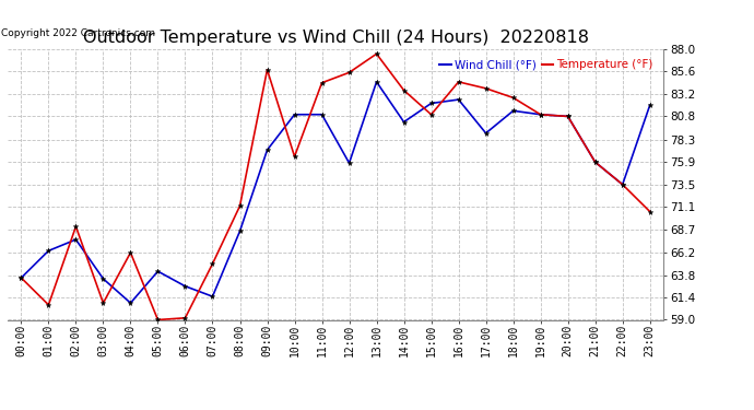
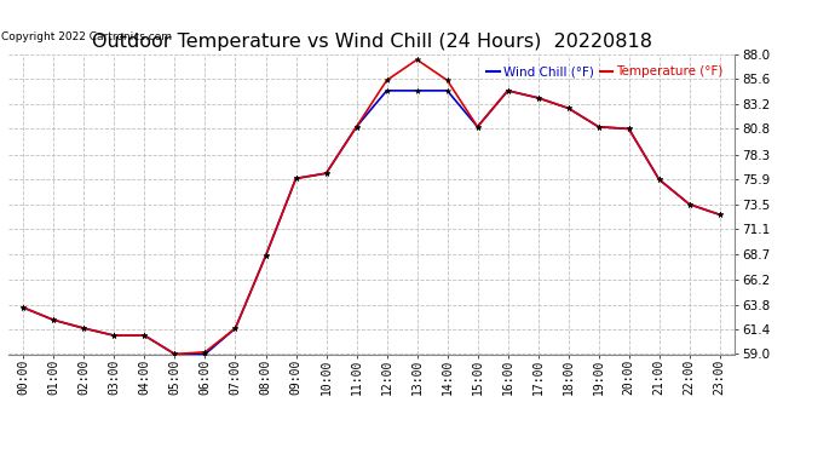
Temperature (°F)/01:00: 60.6 -> 62.3
Wind Chill (°F)/01:00: 66.4 -> 62.3
Temperature (°F)/02:00: 69.0 -> 61.5
Wind Chill (°F)/02:00: 67.6 -> 61.5
Wind Chill (°F)/03:00: 63.4 -> 60.8
Temperature (°F)/04:00: 66.2 -> 60.8
Wind Chill (°F)/05:00: 64.2 -> 59.0
Wind Chill (°F)/06:00: 62.6 -> 59.0
Temperature (°F)/07:00: 65.0 -> 61.5
Temperature (°F)/08:00: 71.2 -> 68.5
Temperature (°F)/09:00: 85.8 -> 76.0
Wind Chill (°F)/09:00: 77.2 -> 76.0
Wind Chill (°F)/10:00: 81.0 -> 76.5
Temperature (°F)/11:00: 84.4 -> 81.0
Wind Chill (°F)/12:00: 75.8 -> 84.5
Temperature (°F)/14:00: 83.6 -> 85.5
Wind Chill (°F)/14:00: 80.2 -> 84.5
Wind Chill (°F)/15:00: 82.2 -> 81.0
Wind Chill (°F)/16:00: 82.6 -> 84.5
Wind Chill (°F)/17:00: 79.0 -> 83.8
Wind Chill (°F)/18:00: 81.4 -> 82.8
Temperature (°F)/23:00: 70.6 -> 72.5
Wind Chill (°F)/23:00: 82.0 -> 72.5
